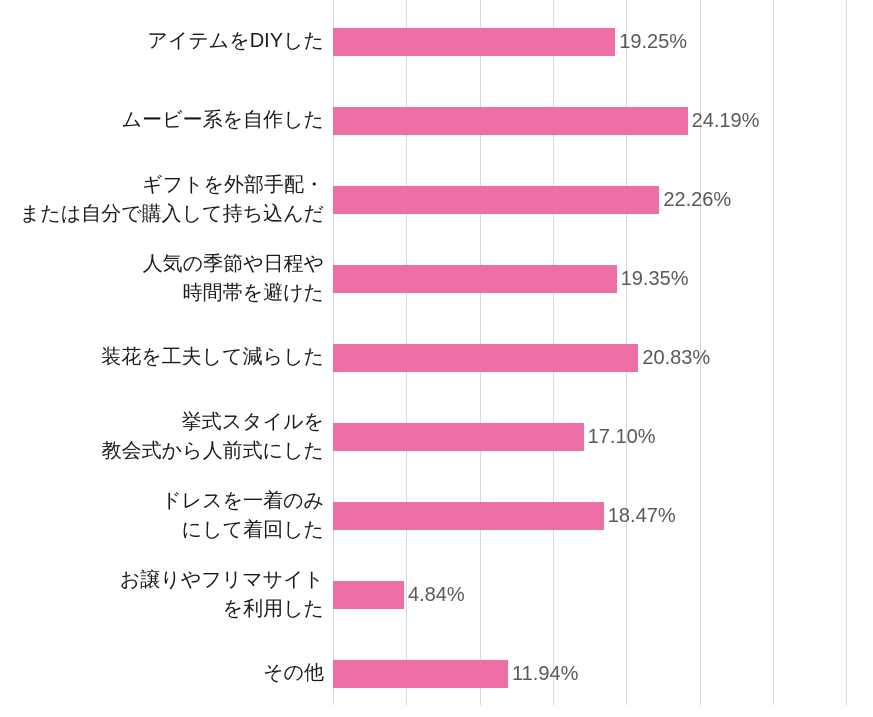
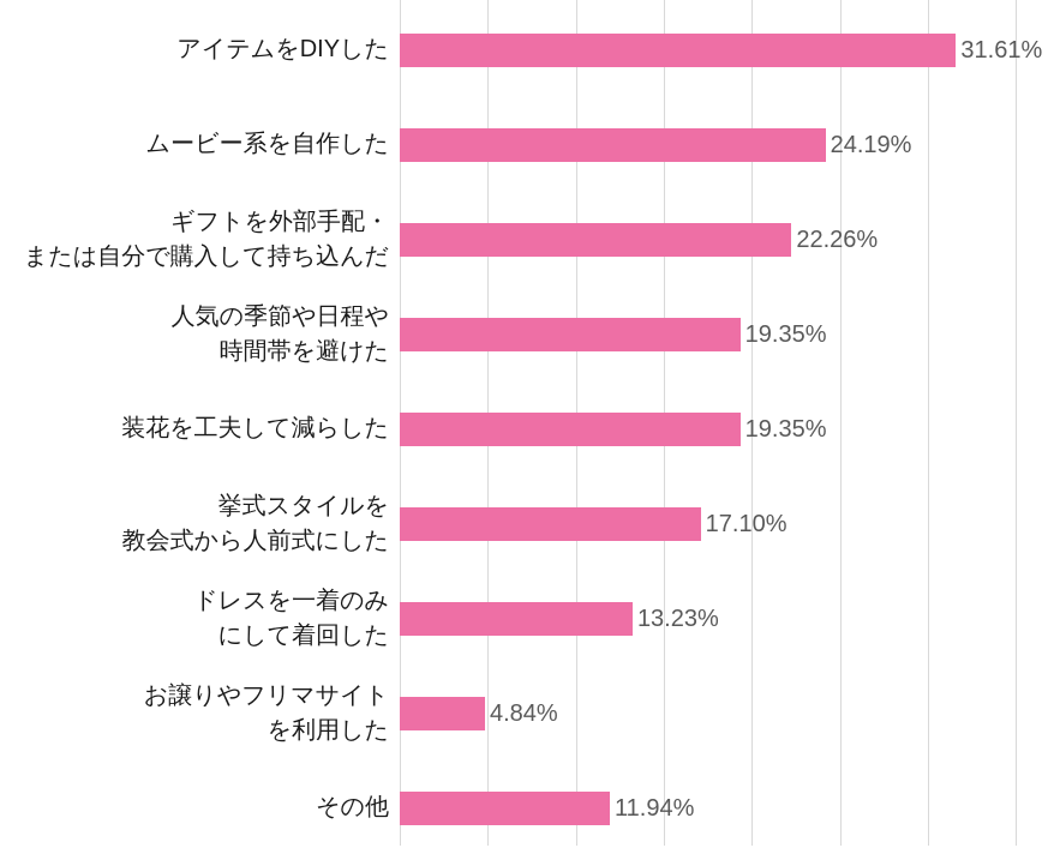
アイテムをDIYした: 19.25% -> 31.61%
装花を工夫して減らした: 20.83% -> 19.35%
ドレスを一着のみにして着回した: 18.47% -> 13.23%
